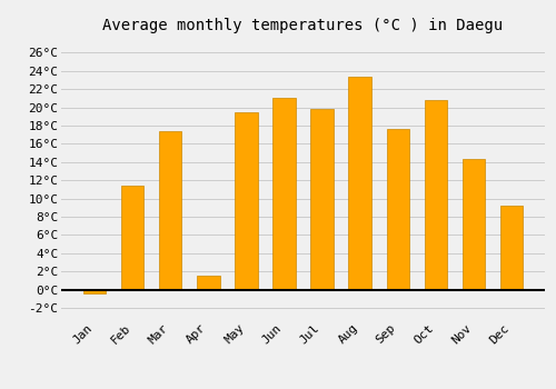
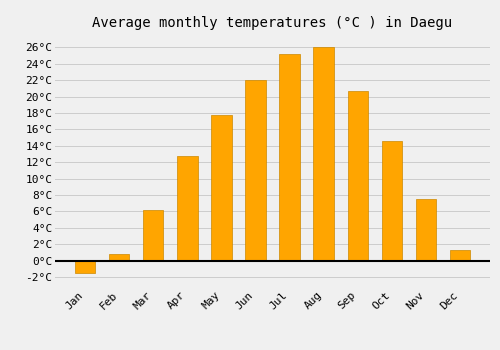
Jan: -0.4°C -> -1.5°C
Feb: 11.4°C -> 0.8°C
Mar: 17.4°C -> 6.2°C
Apr: 1.6°C -> 12.8°C
May: 19.4°C -> 17.7°C
Jun: 21.0°C -> 22.0°C
Jul: 19.8°C -> 25.2°C
Aug: 23.4°C -> 26.0°C
Sep: 17.6°C -> 20.7°C
Oct: 20.8°C -> 14.6°C
Nov: 14.4°C -> 7.5°C
Dec: 9.2°C -> 1.3°C
